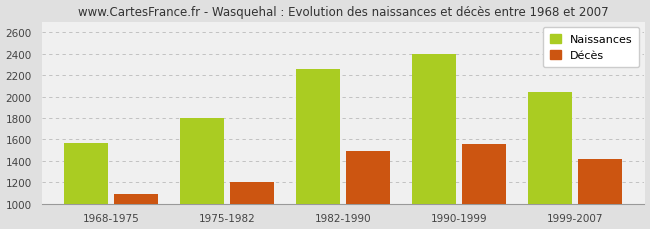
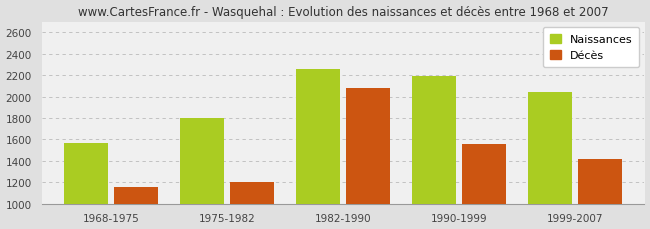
Décès/1968-1975: 1090 -> 1160
Décès/1982-1990: 1490 -> 2080
Naissances/1990-1999: 2400 -> 2190
